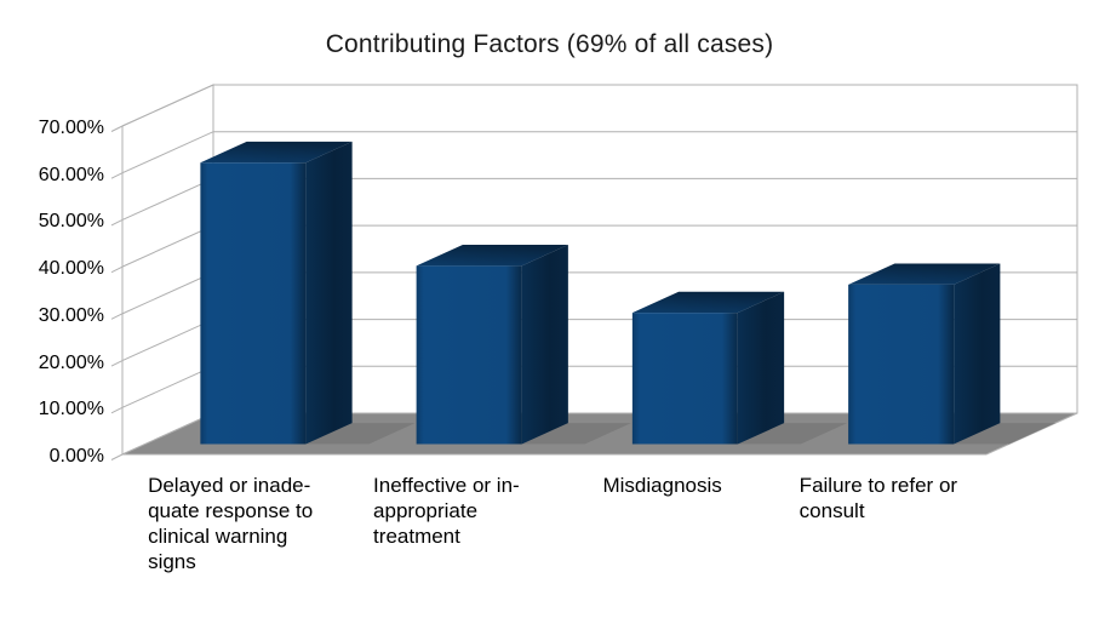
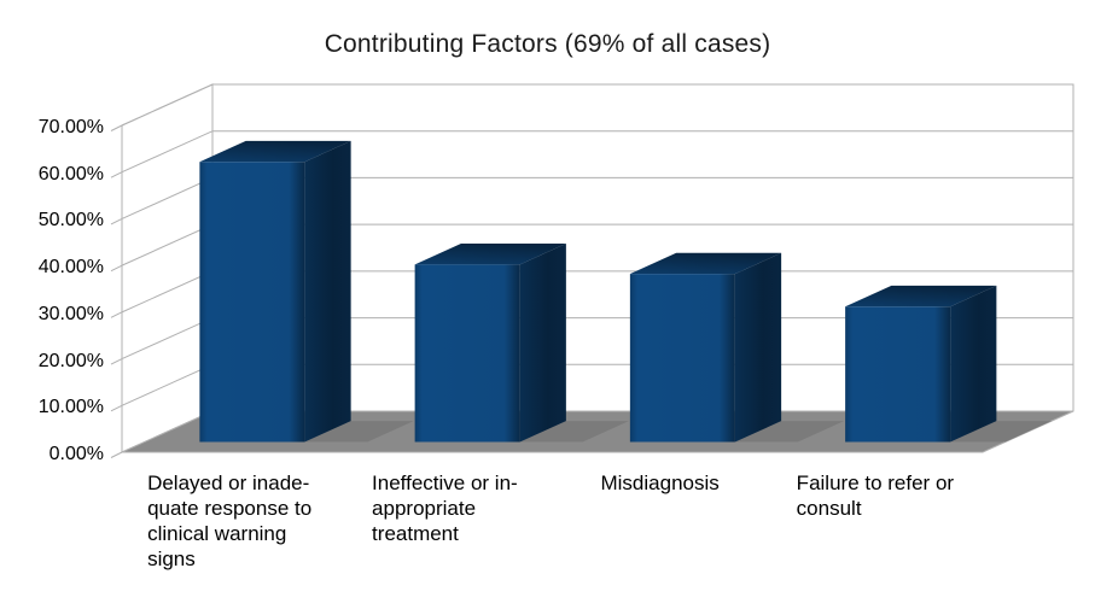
Misdiagnosis: 28% -> 36%
Failure to refer or consult: 34% -> 29%
